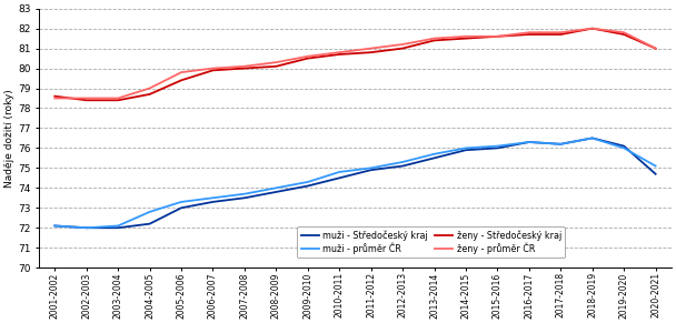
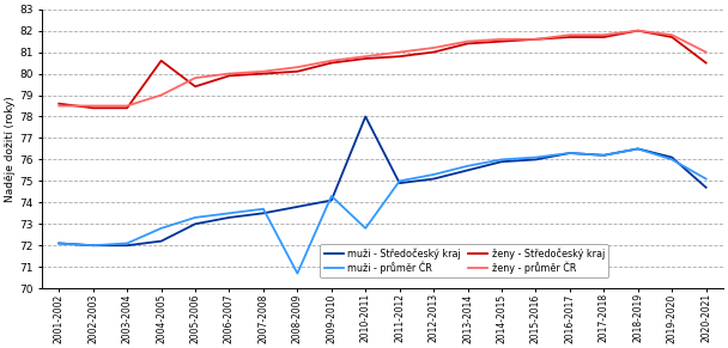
ženy - Středočeský kraj/2004-2005: 78.7 -> 80.6
muži - průměr ČR/2008-2009: 74.0 -> 70.7
muži - Středočeský kraj/2010-2011: 74.5 -> 78.0
muži - průměr ČR/2010-2011: 74.8 -> 72.8
ženy - Středočeský kraj/2020-2021: 81.0 -> 80.5
